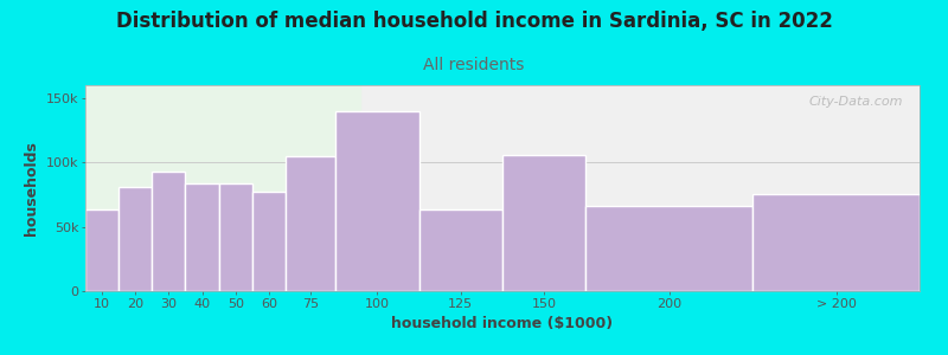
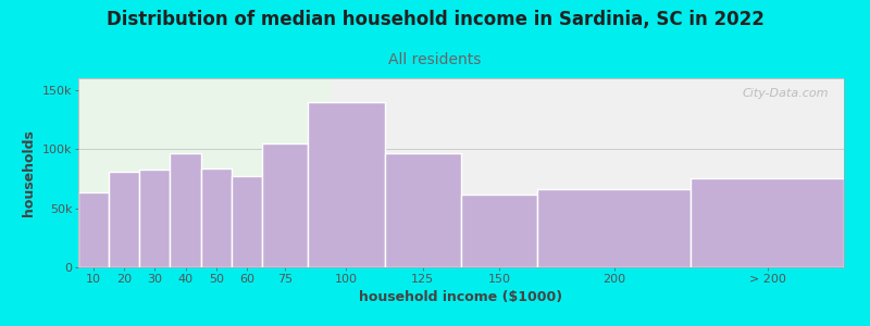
30: 93k -> 83k
40: 84k -> 97k
125: 63k -> 97k
150: 106k -> 62k
